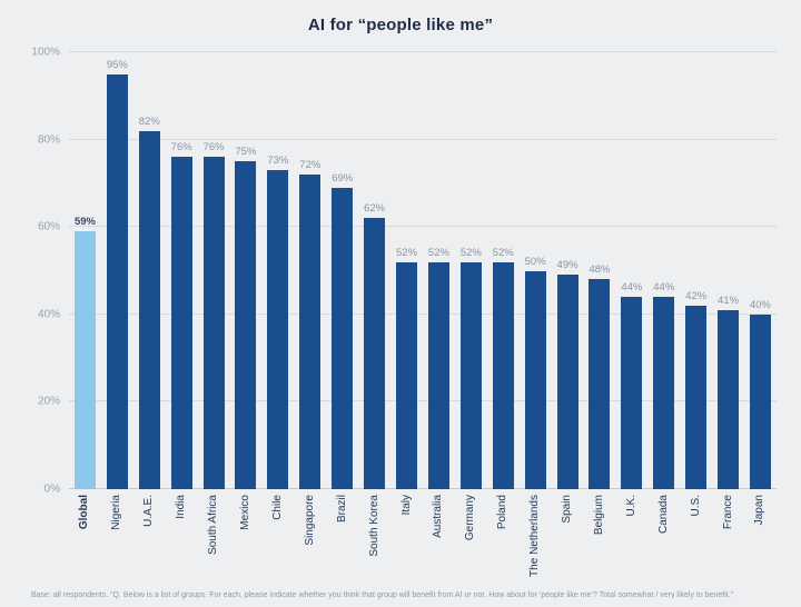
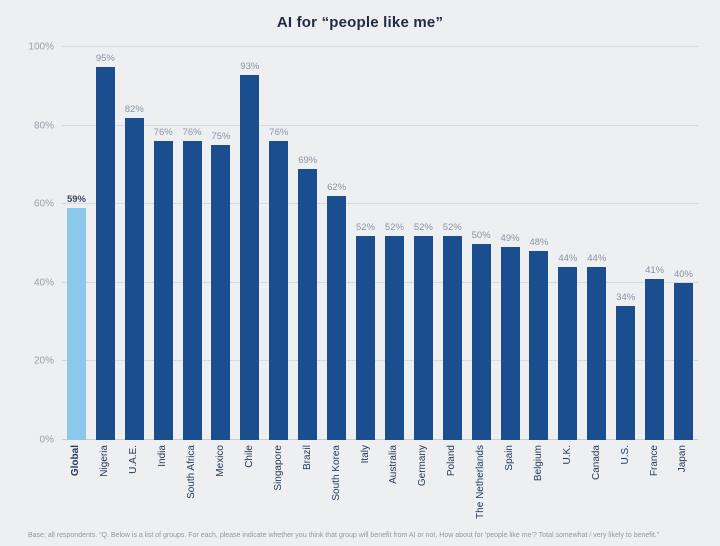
Chile: 73% -> 93%
Singapore: 72% -> 76%
U.S.: 42% -> 34%
